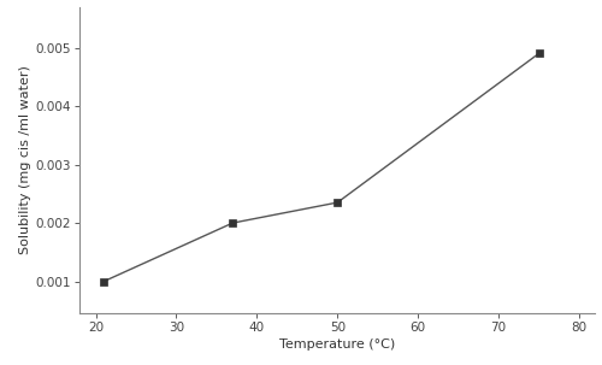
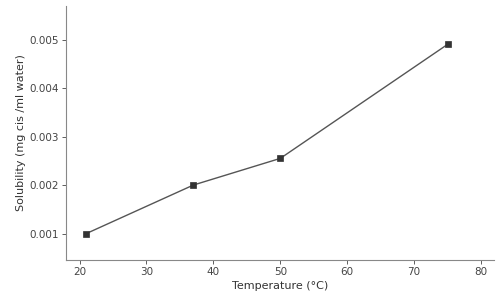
50: 0.00235 -> 0.00255
